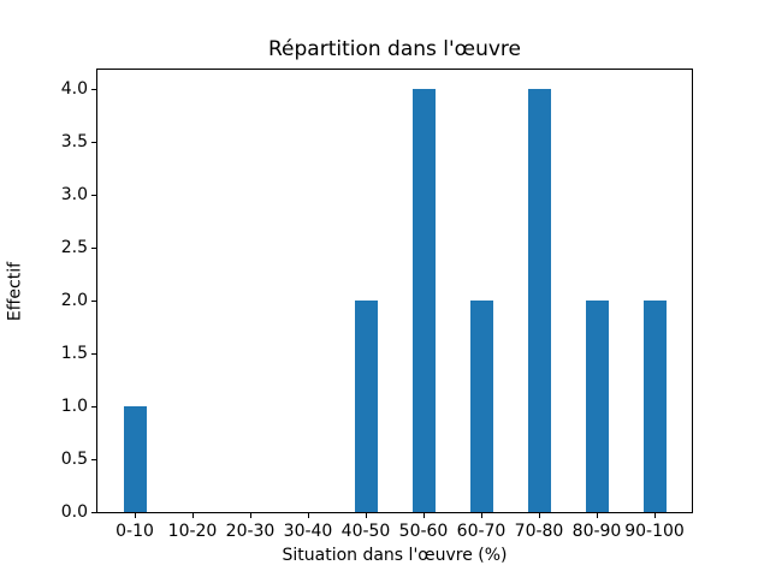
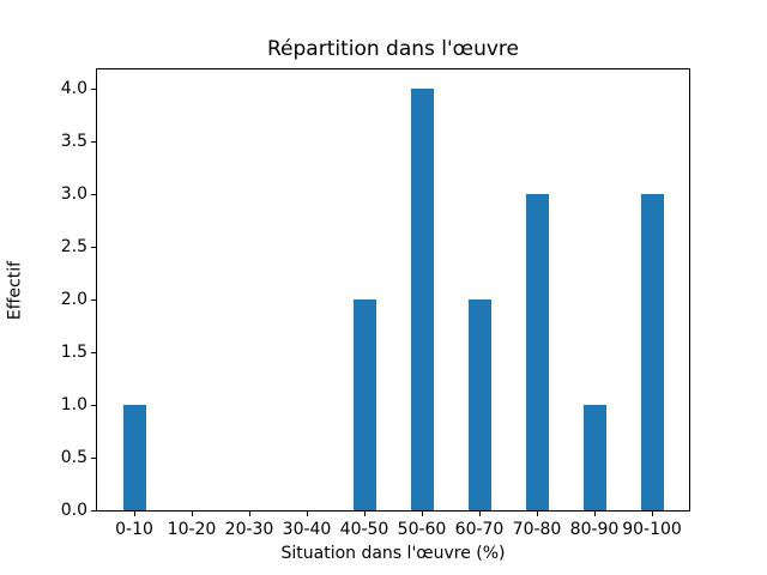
70-80: 4 -> 3
80-90: 2 -> 1
90-100: 2 -> 3
